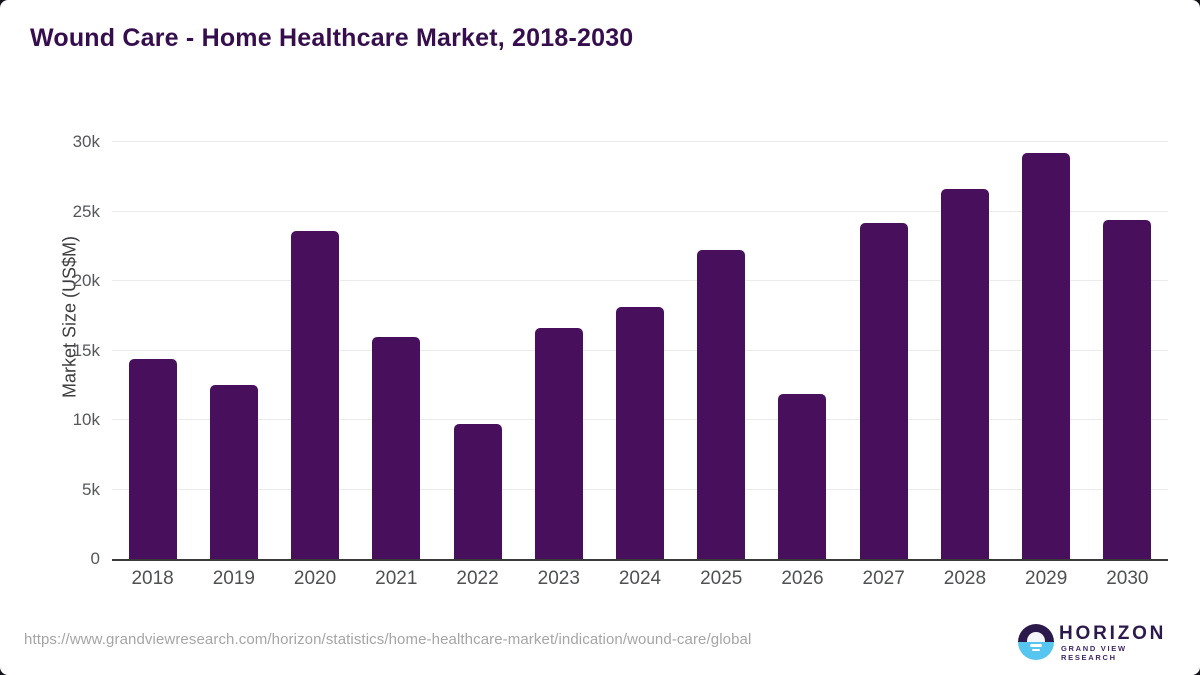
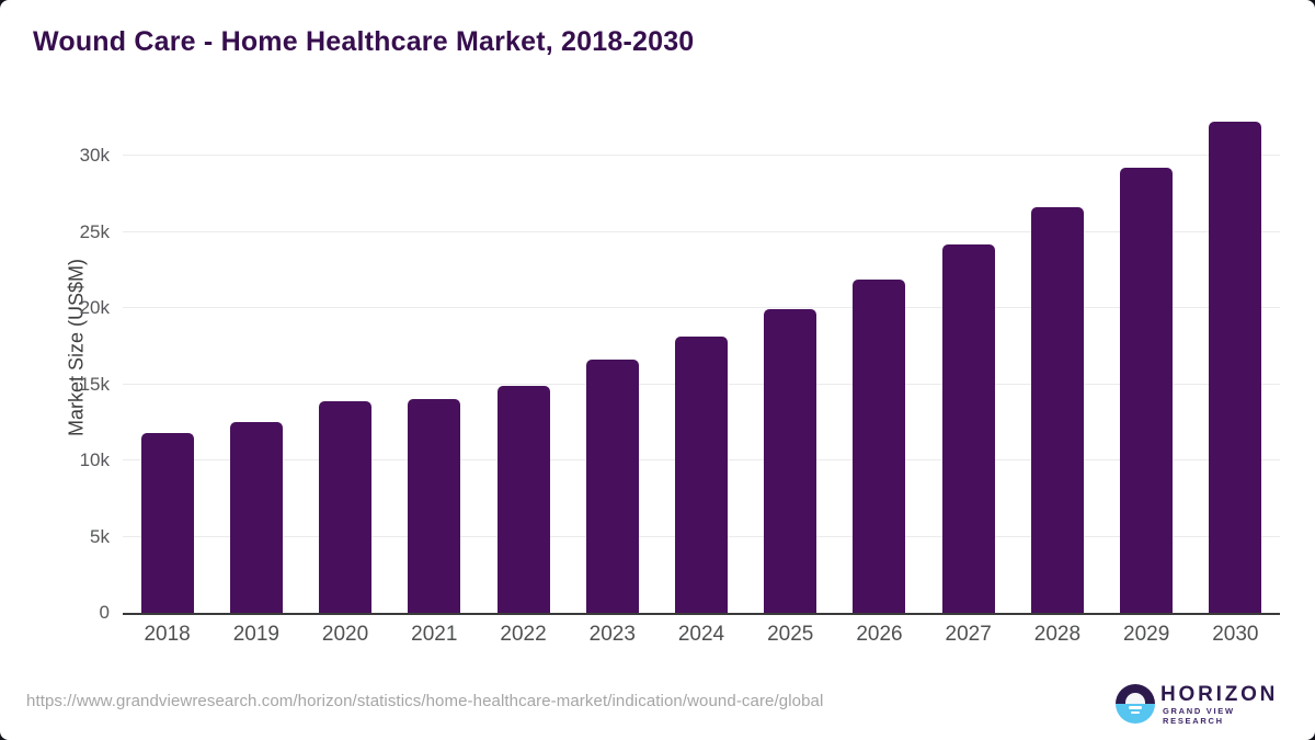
2018: 14.4k -> 11.8k
2020: 23.6k -> 13.9k
2021: 16.0k -> 14.0k
2022: 9.7k -> 14.9k
2025: 22.2k -> 20.0k
2026: 11.9k -> 21.9k
2030: 24.4k -> 32.2k
